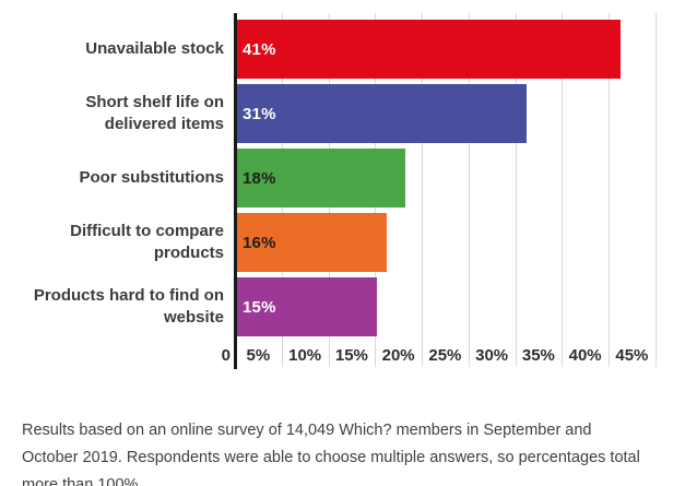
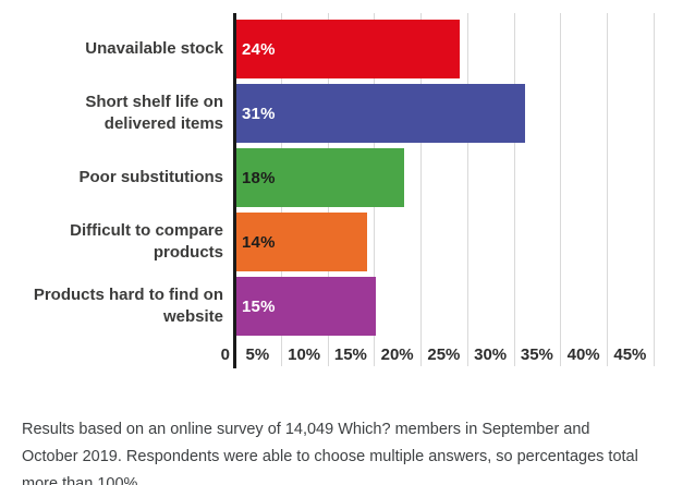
Unavailable stock: 41% -> 24%
Difficult to compare products: 16% -> 14%
